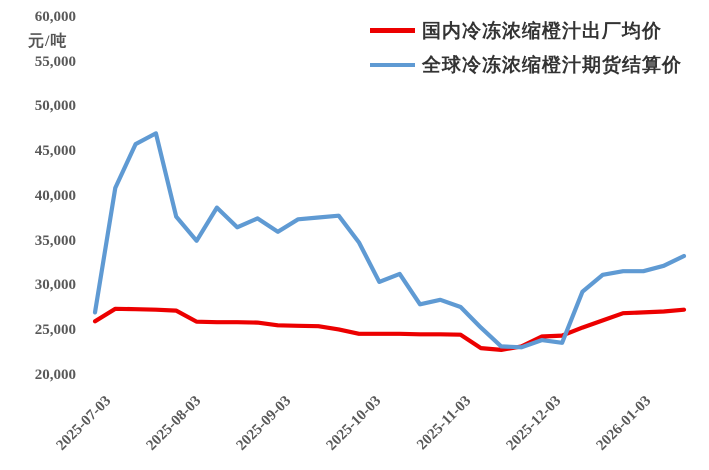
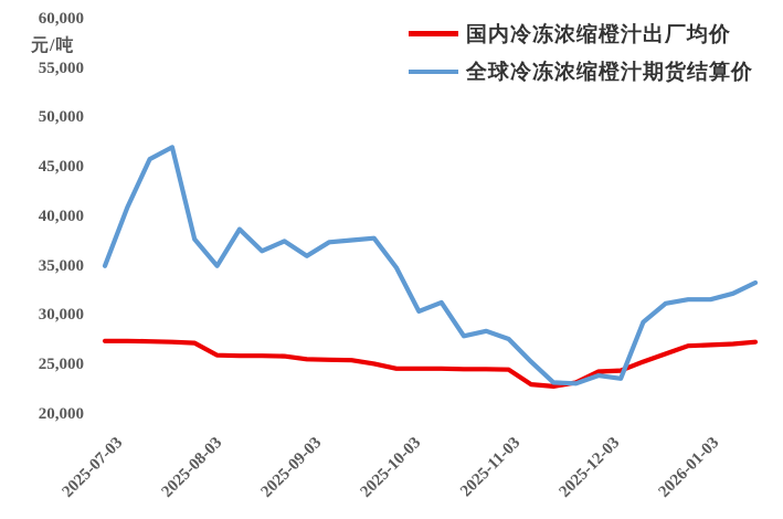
国内冷冻浓缩橙汁出厂均价/2025-07-03: 26000 -> 27000
全球冷冻浓缩橙汁期货结算价/2025-07-03: 27000 -> 35000
